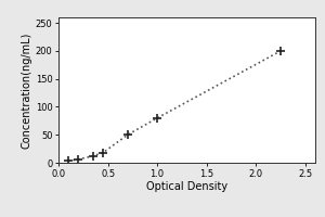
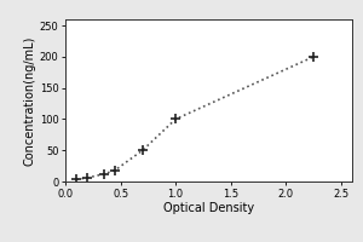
1.0: 80 -> 100
